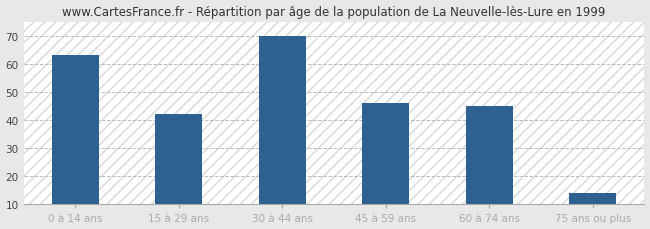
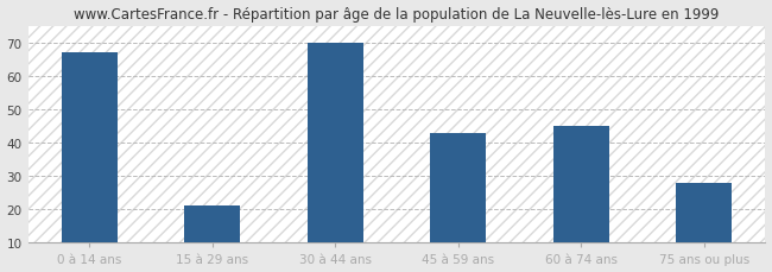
0 à 14 ans: 63 -> 67
15 à 29 ans: 42 -> 21
45 à 59 ans: 46 -> 43
75 ans ou plus: 14 -> 28
